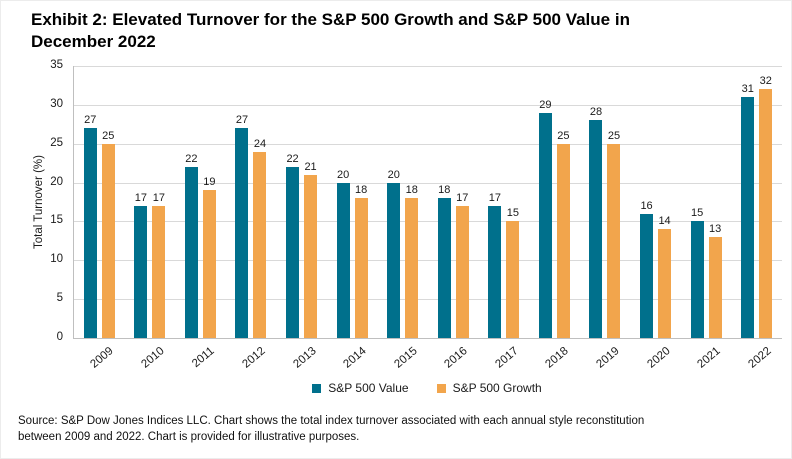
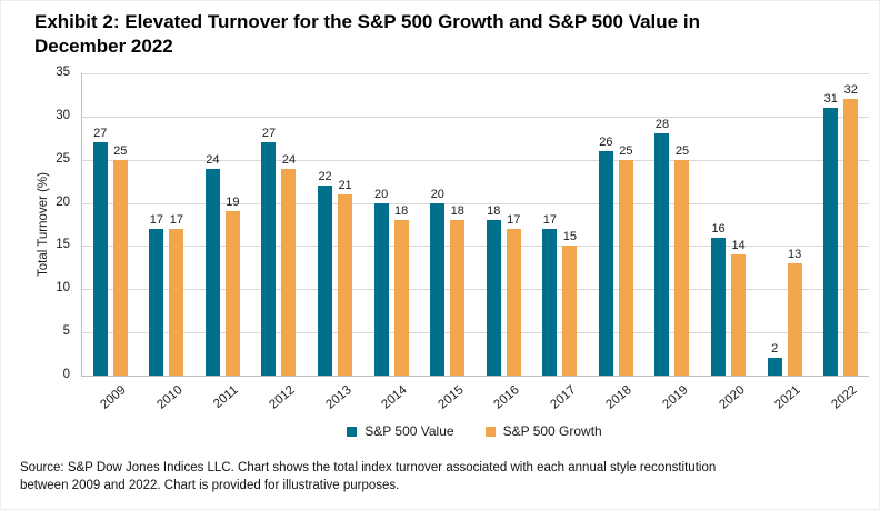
S&P 500 Value/2011: 22 -> 24
S&P 500 Value/2018: 29 -> 26
S&P 500 Value/2021: 15 -> 2
